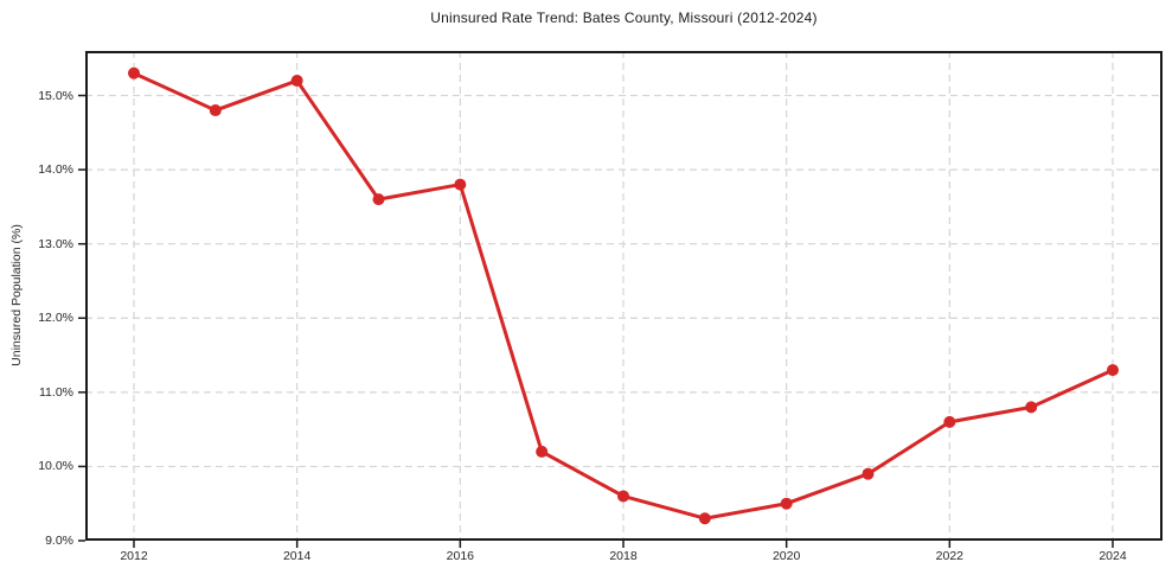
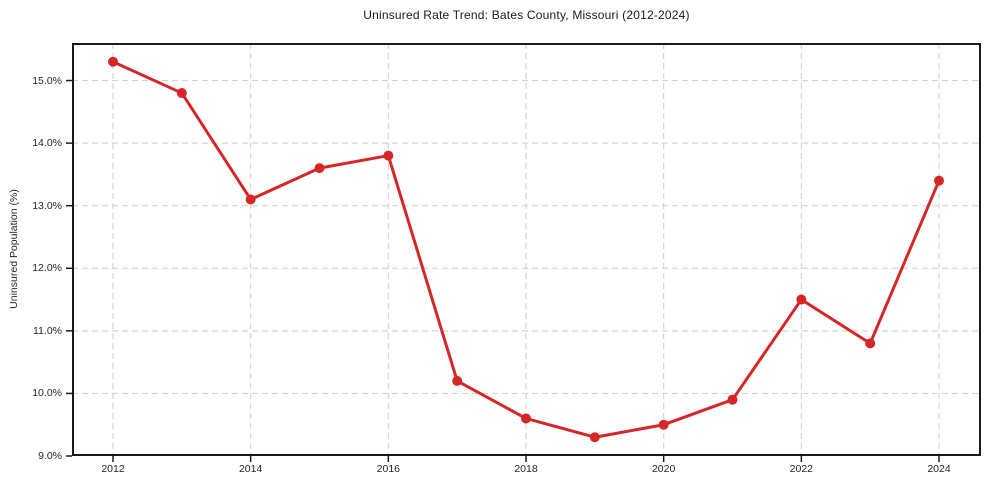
2014: 15.2% -> 13.1%
2022: 10.6% -> 11.5%
2024: 11.3% -> 13.4%
